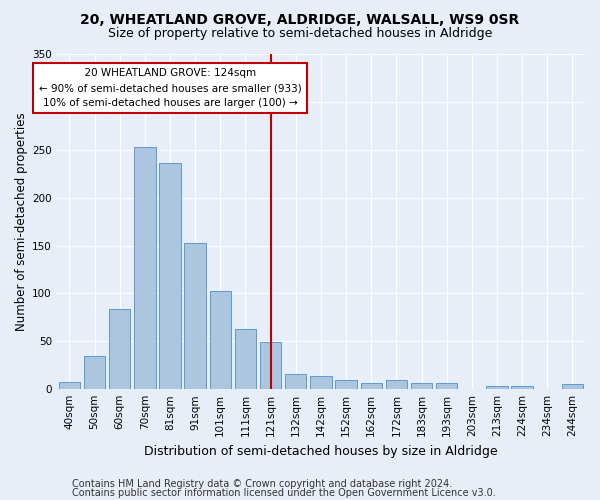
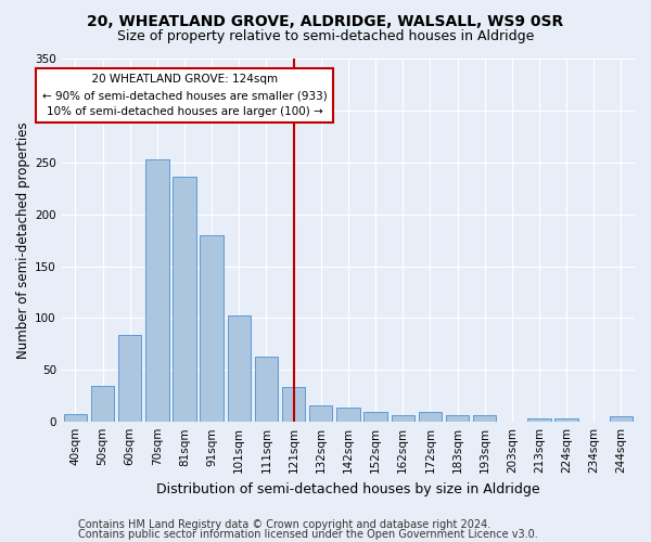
91sqm: 153 -> 180
121sqm: 49 -> 34
